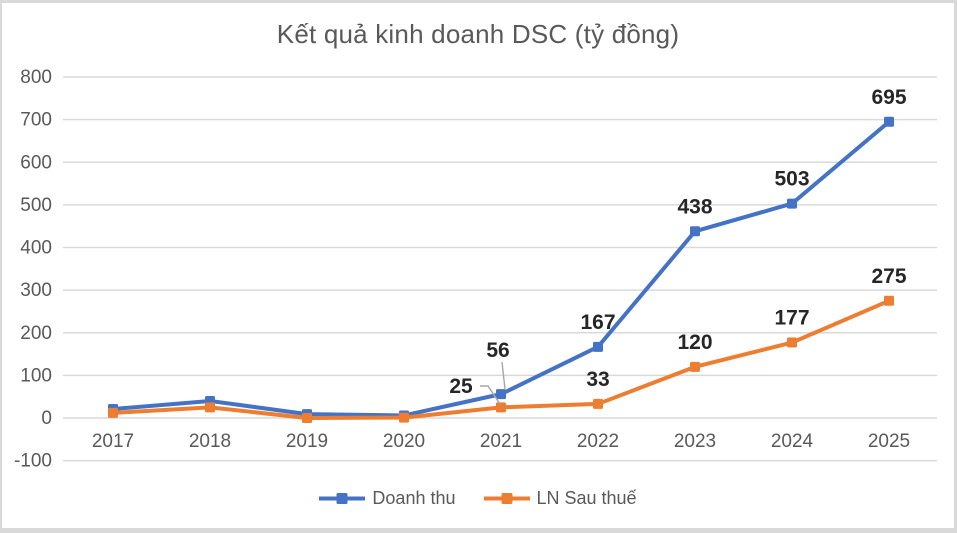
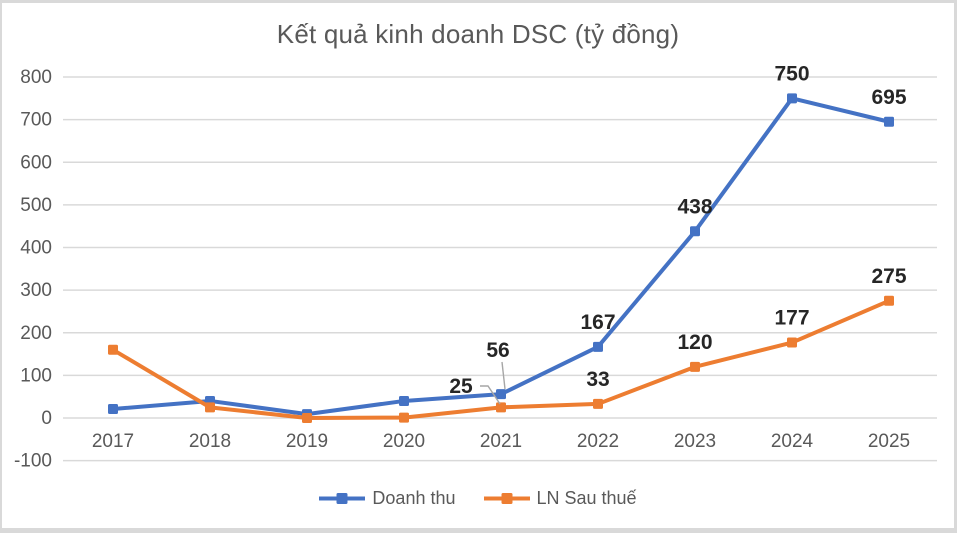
LN Sau thuế/2017: 10 -> 160
Doanh thu/2020: 10 -> 40
Doanh thu/2024: 503 -> 750
